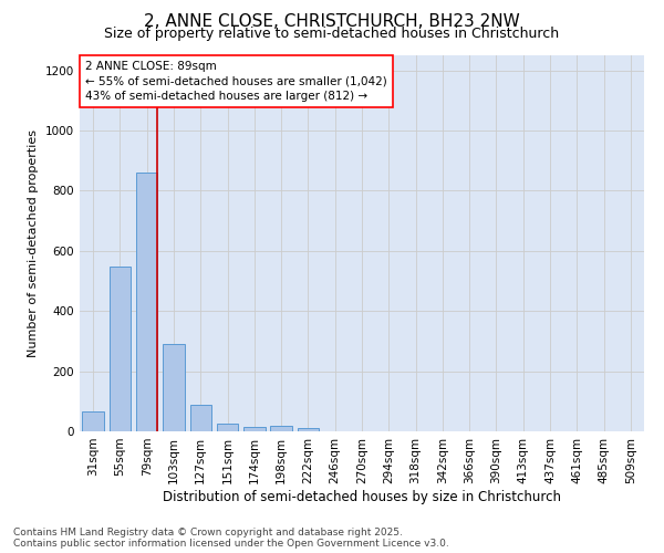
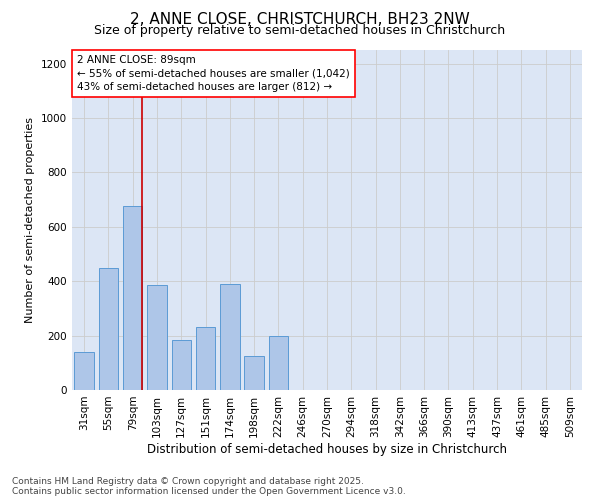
31sqm: 68 -> 140
55sqm: 548 -> 450
79sqm: 862 -> 675
103sqm: 291 -> 385
127sqm: 88 -> 185
151sqm: 27 -> 230
174sqm: 15 -> 390
198sqm: 18 -> 125
222sqm: 10 -> 200
